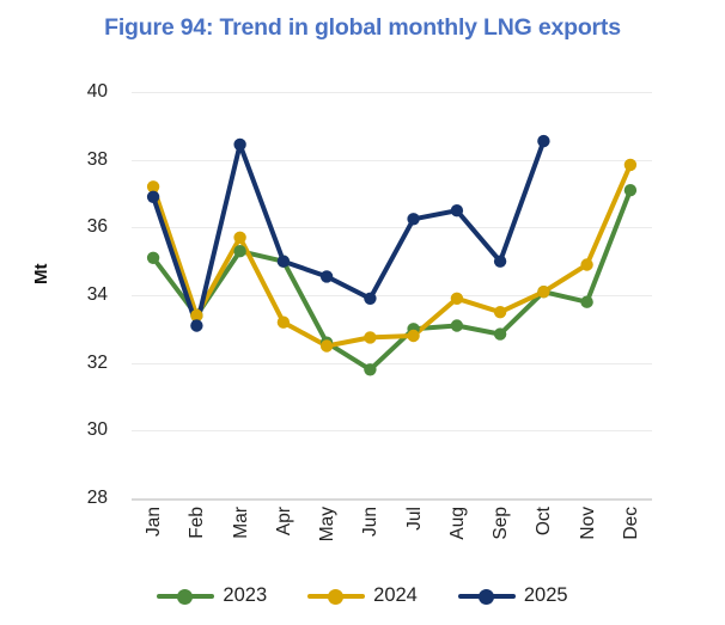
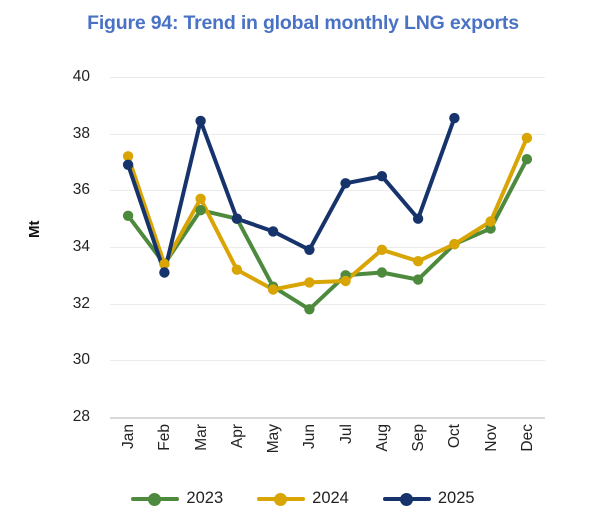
2023/Nov: 33.8 -> 34.6
